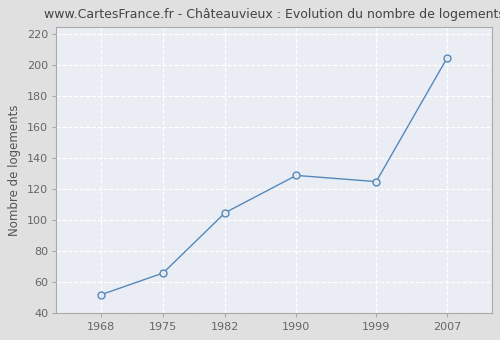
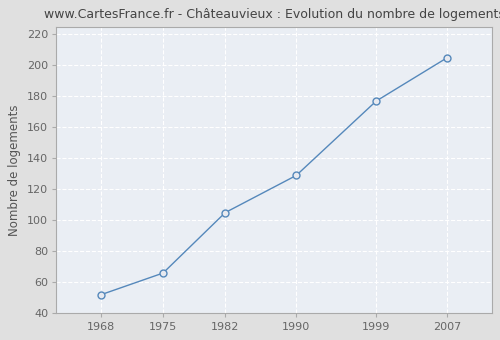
1999: 125 -> 177
